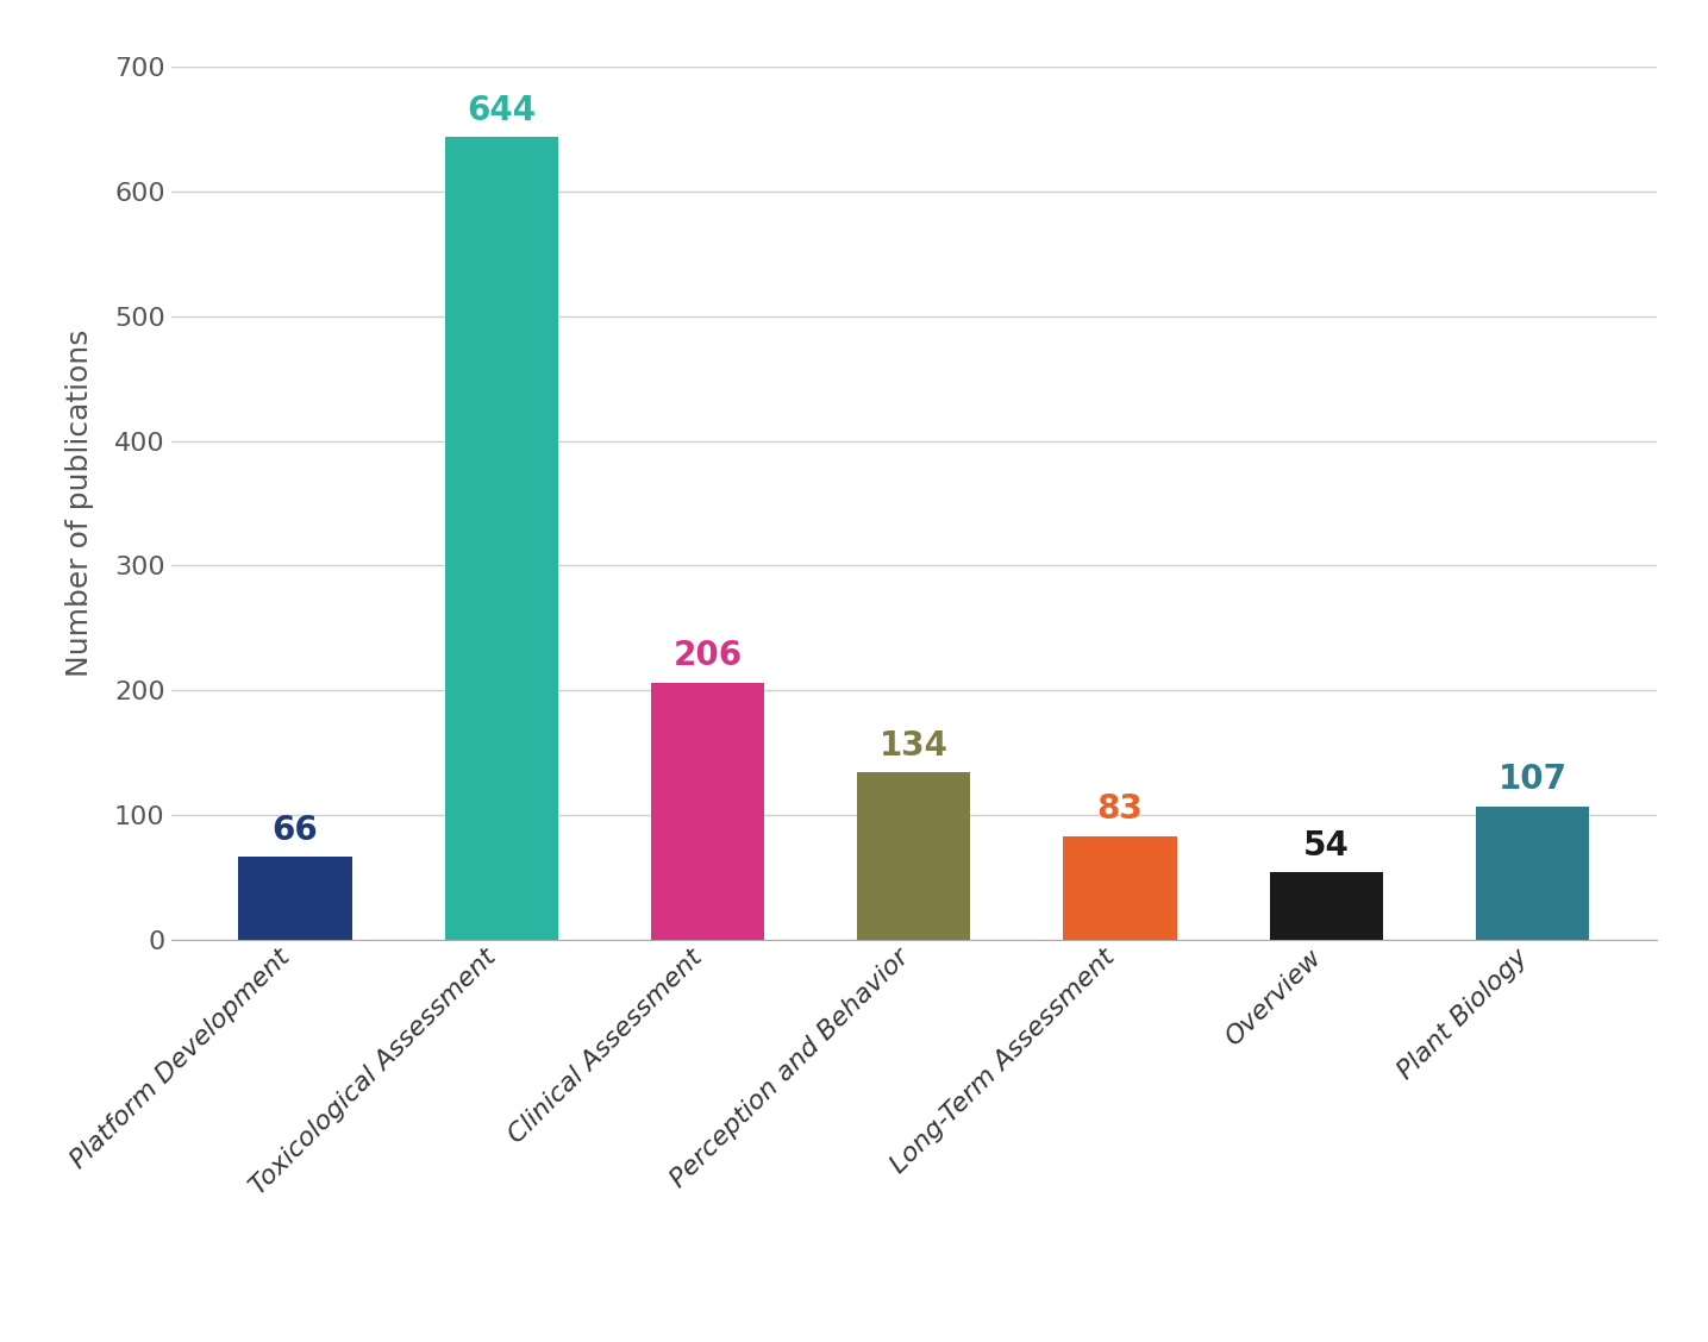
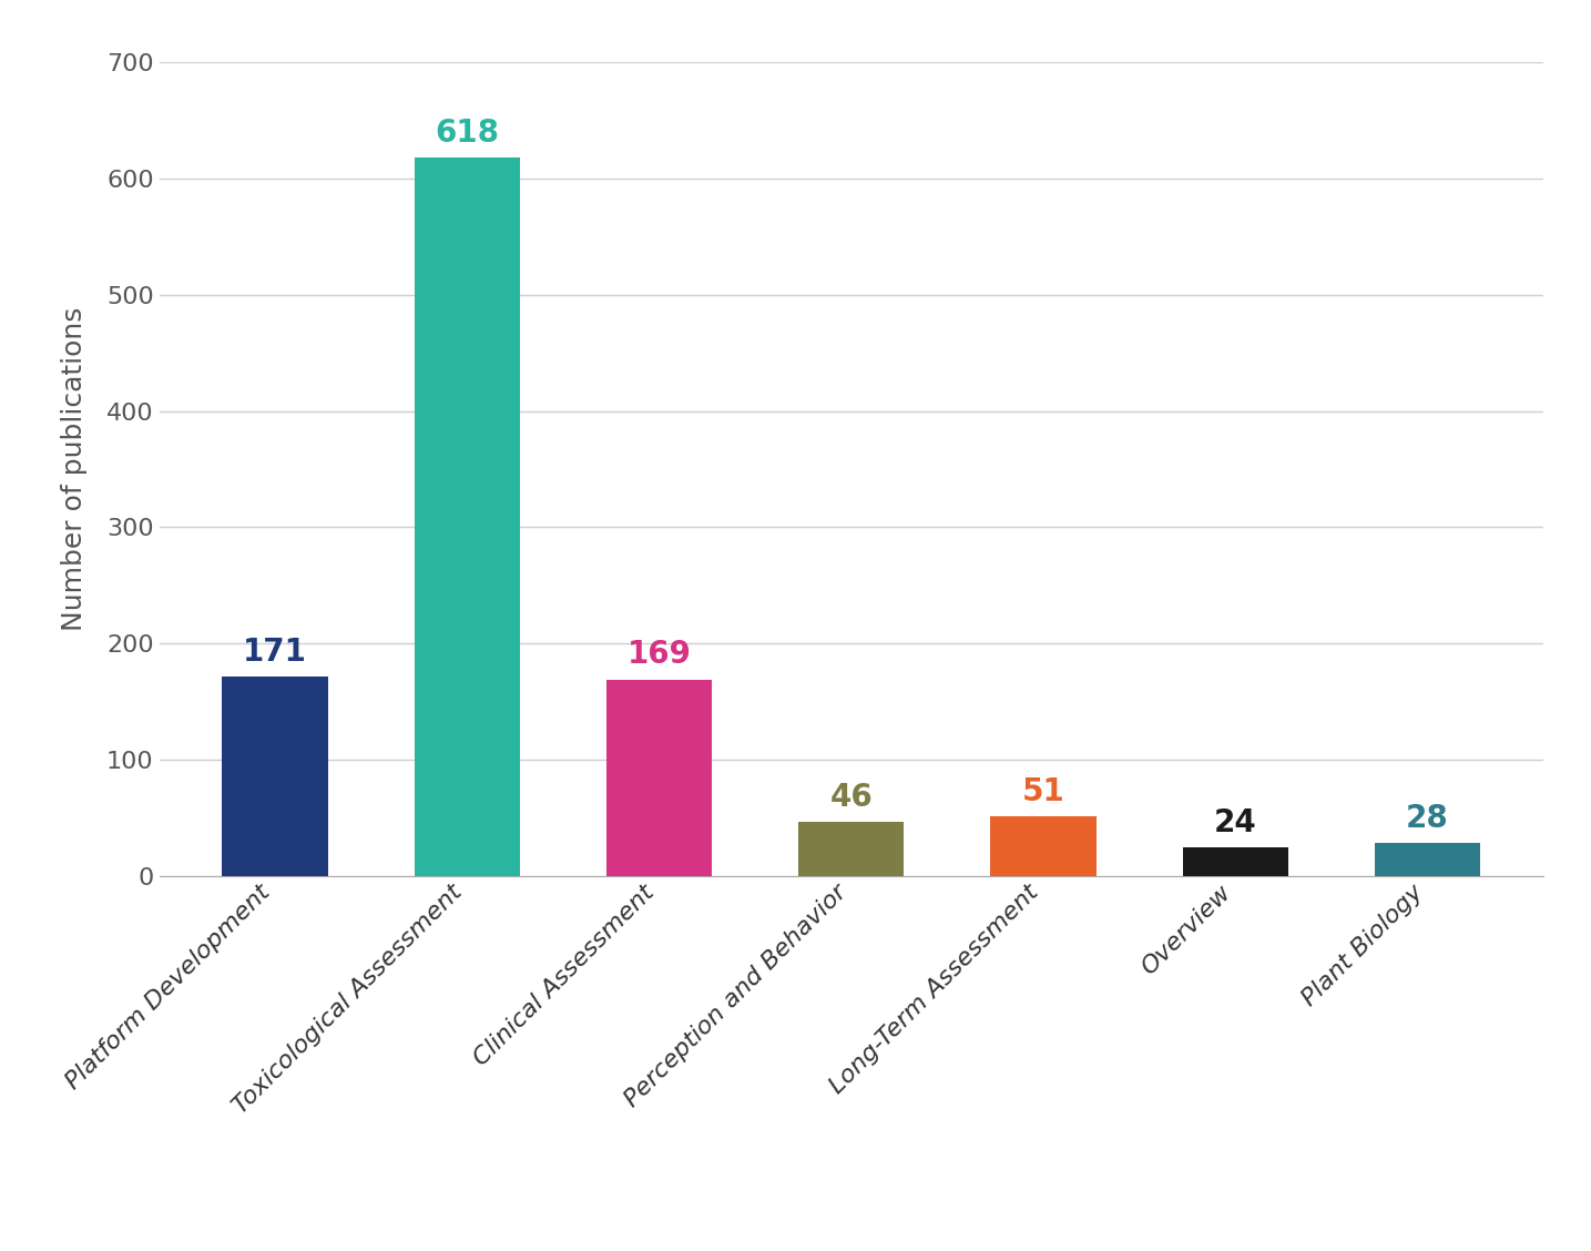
Platform Development: 66 -> 171
Toxicological Assessment: 644 -> 618
Clinical Assessment: 206 -> 169
Perception and Behavior: 134 -> 46
Long-Term Assessment: 83 -> 51
Overview: 54 -> 24
Plant Biology: 107 -> 28
